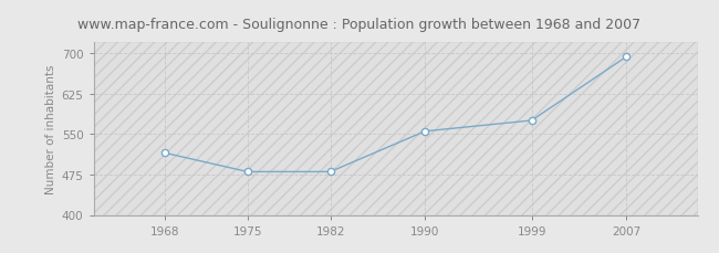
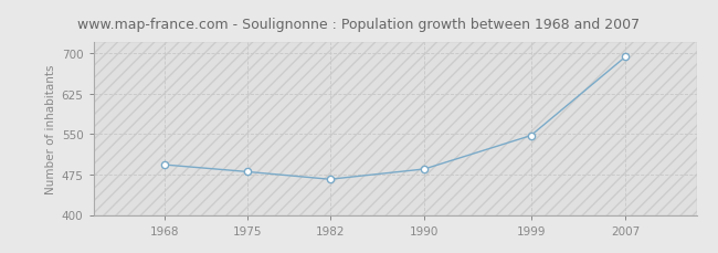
1968: 515 -> 493
1982: 480 -> 466
1990: 555 -> 485
1999: 575 -> 547
